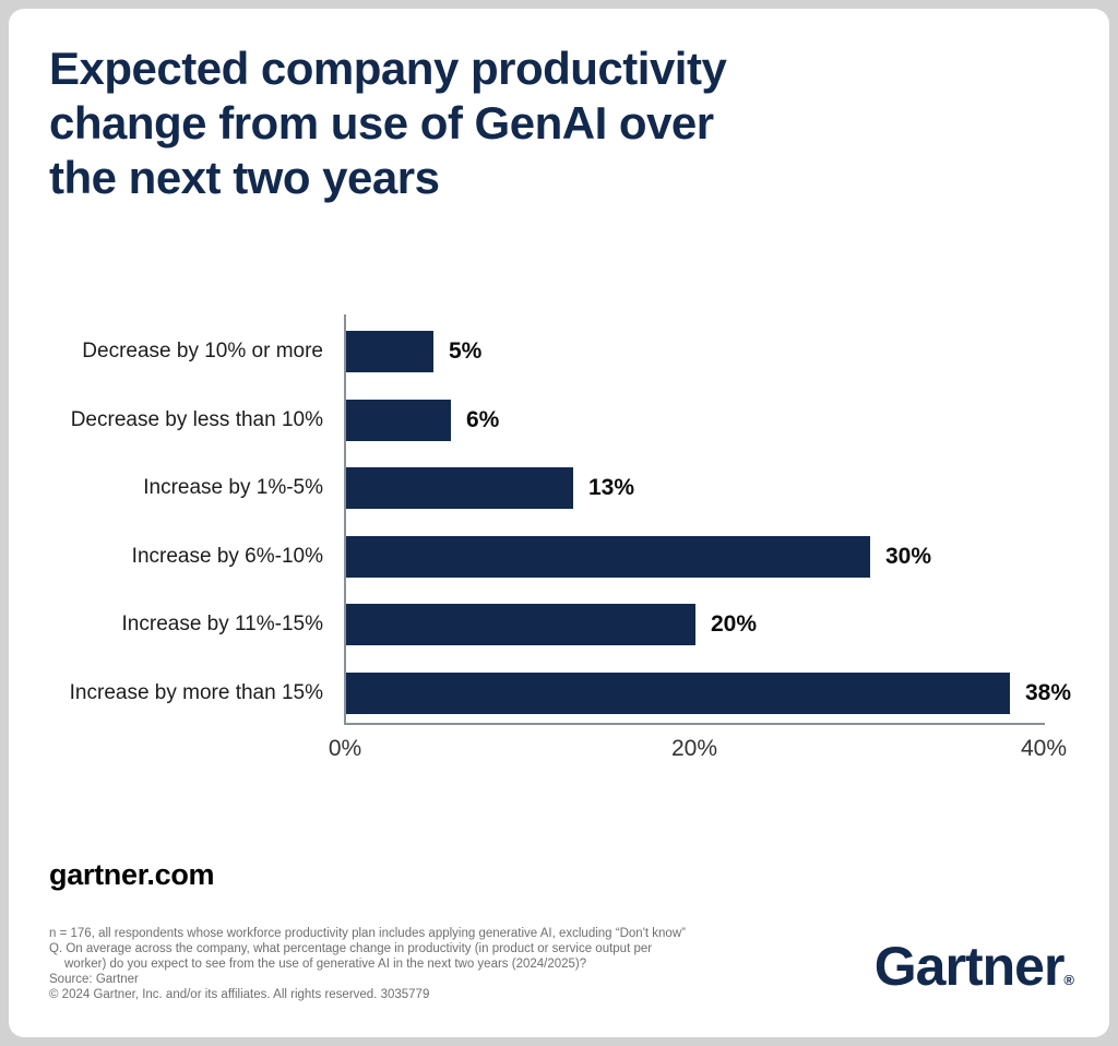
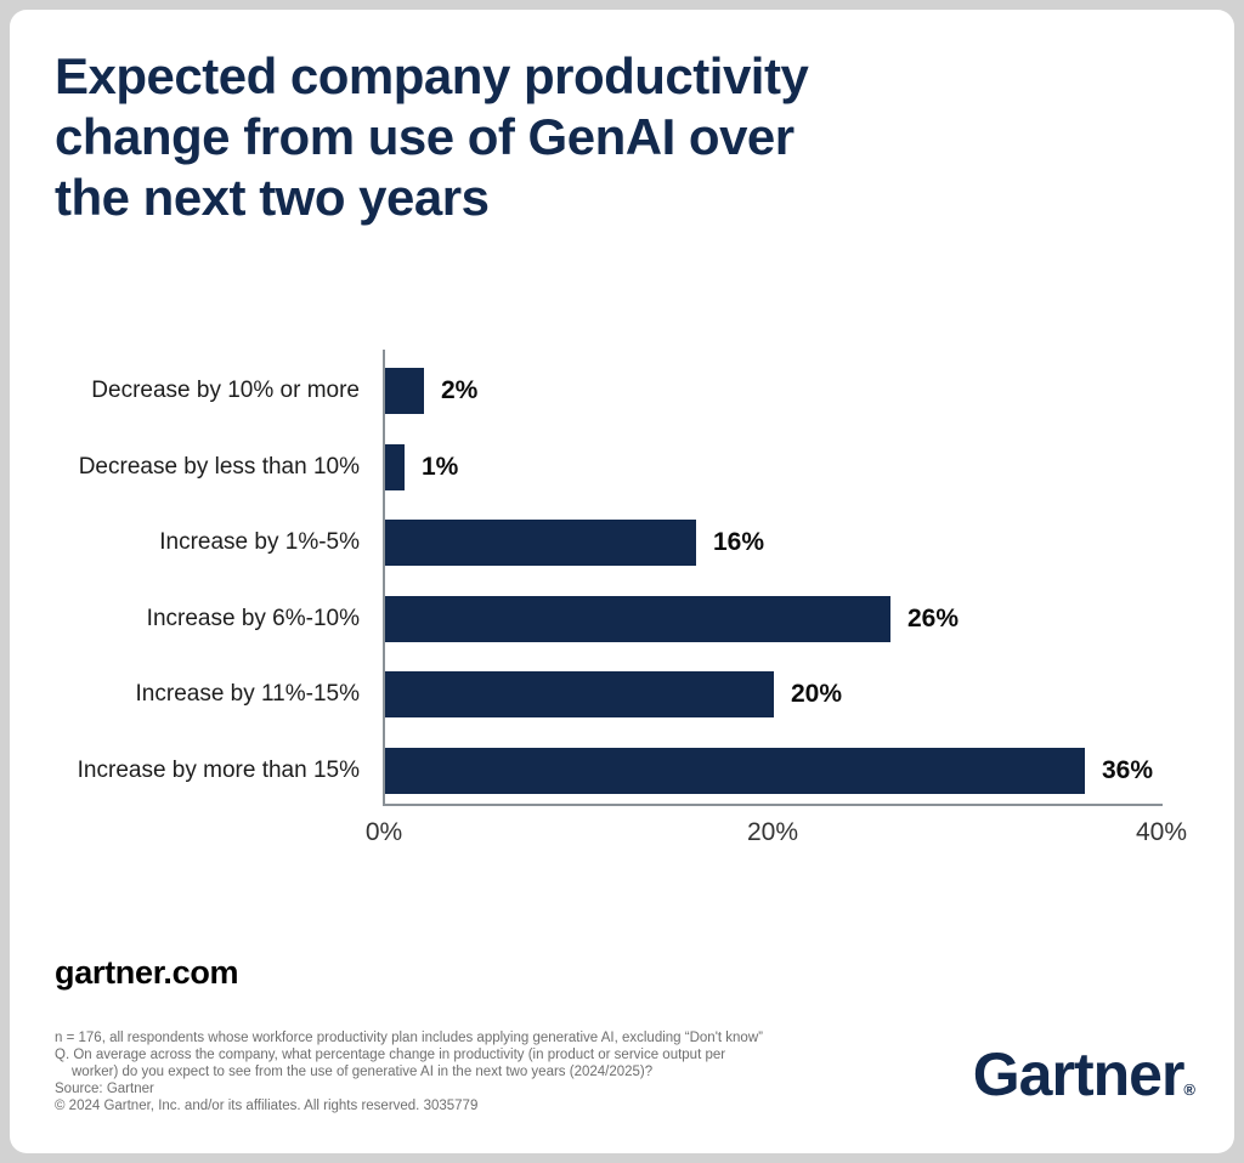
Decrease by 10% or more: 5% -> 2%
Decrease by less than 10%: 6% -> 1%
Increase by 1%-5%: 13% -> 16%
Increase by 6%-10%: 30% -> 26%
Increase by more than 15%: 38% -> 36%
